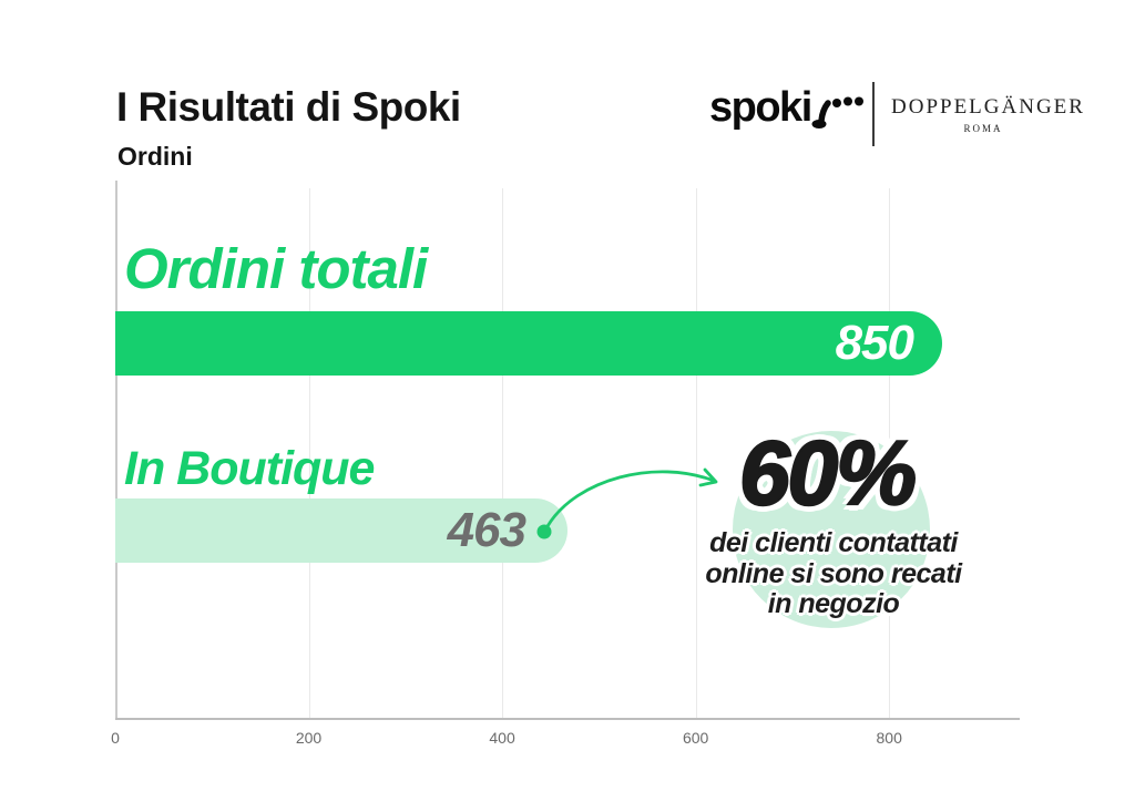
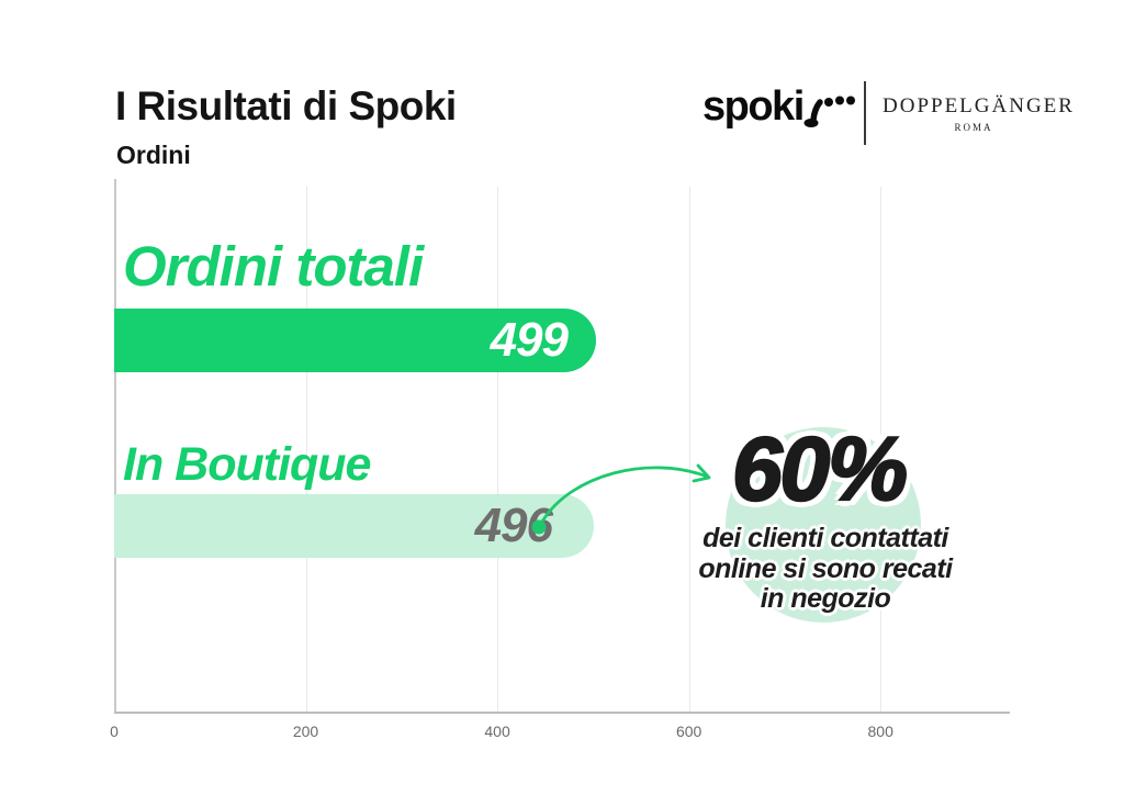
Ordini totali: 850 -> 499
In Boutique: 463 -> 496
